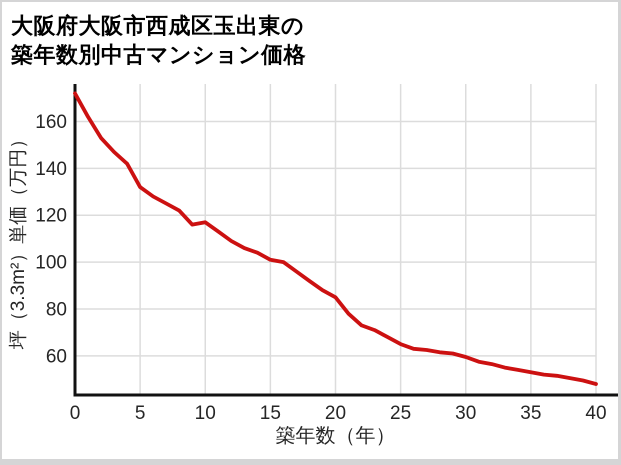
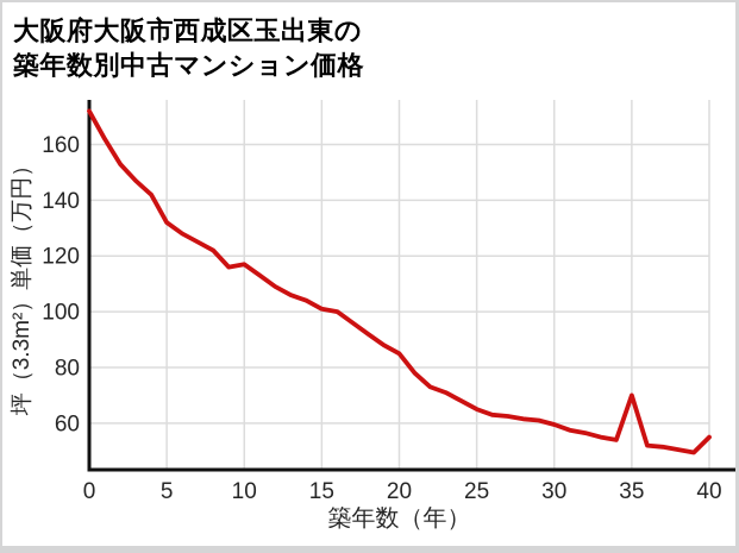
35: 53 -> 70
40: 48 -> 55
